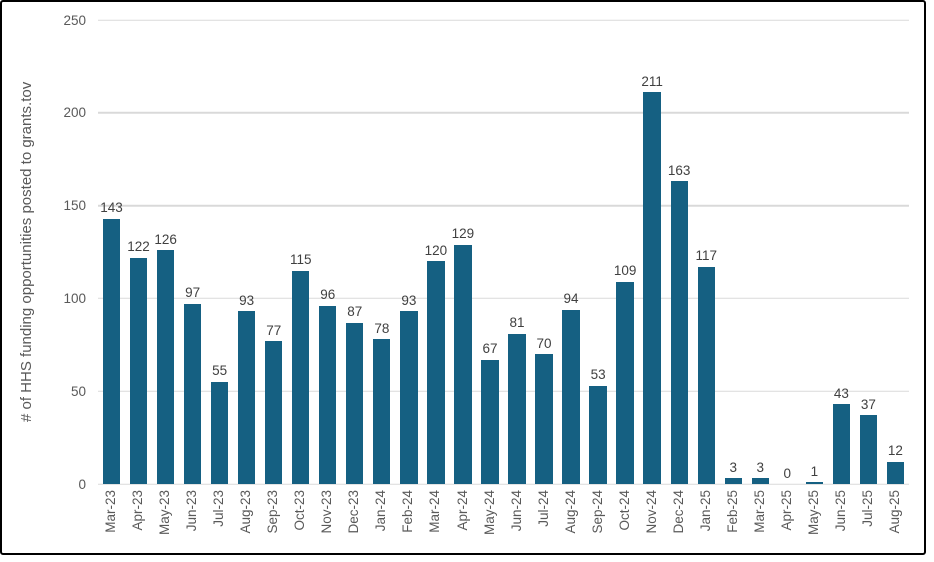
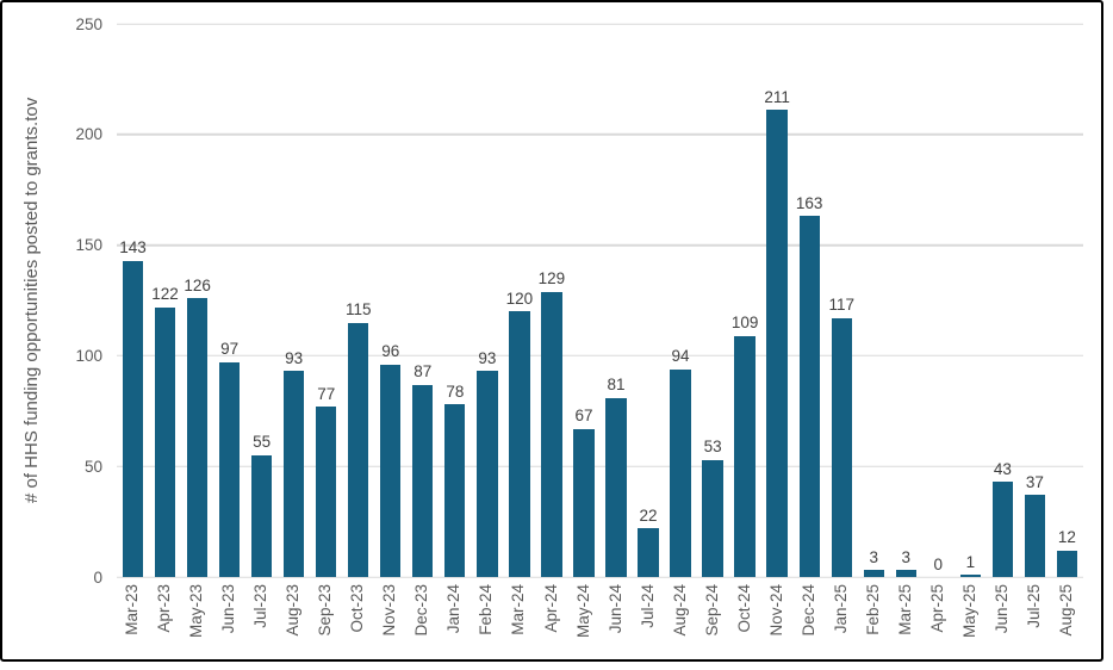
Jul-24: 70 -> 22
